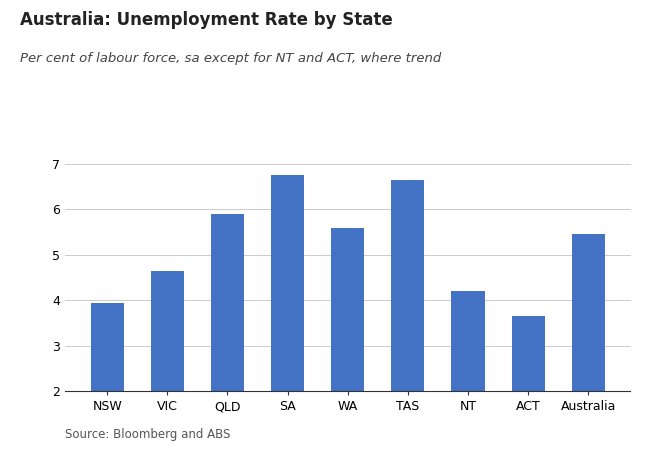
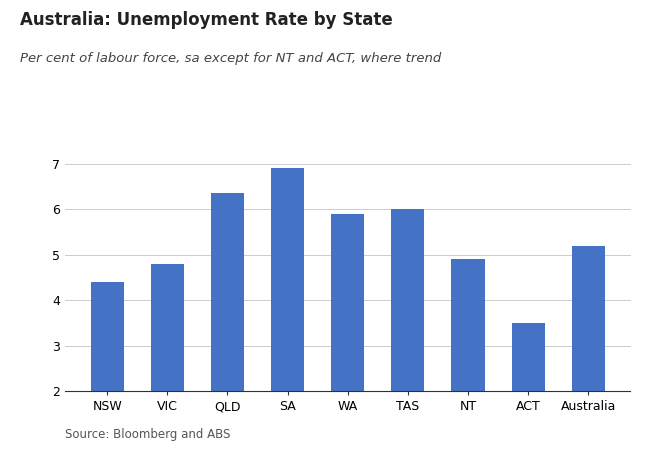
NSW: 3.95 -> 4.40
VIC: 4.65 -> 4.80
QLD: 5.90 -> 6.35
SA: 6.75 -> 6.90
WA: 5.60 -> 5.90
TAS: 6.65 -> 6.00
NT: 4.20 -> 4.90
ACT: 3.65 -> 3.50
Australia: 5.45 -> 5.20
